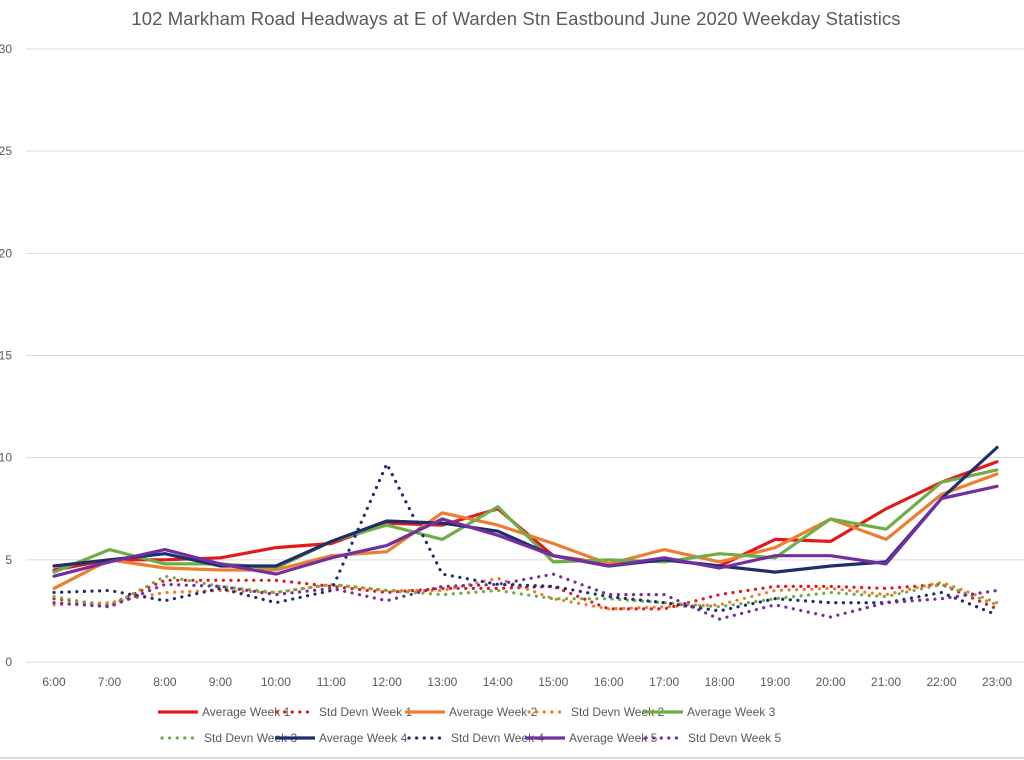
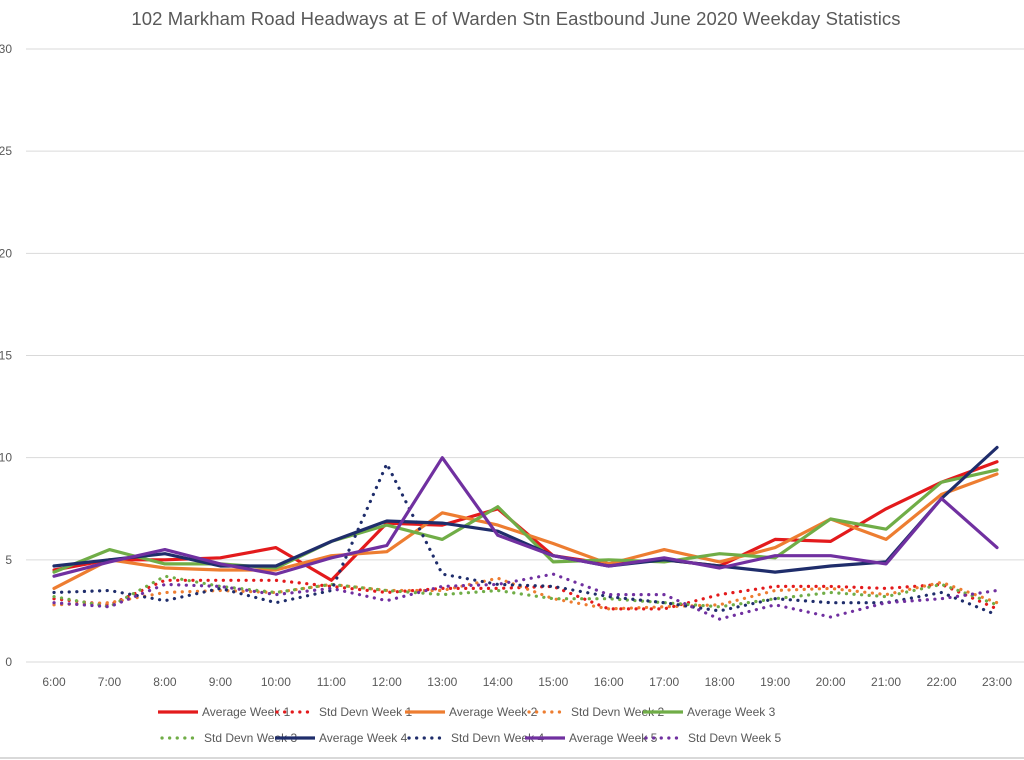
Average Week 1/11:00: 5.8 -> 4.0
Average Week 5/13:00: 7.0 -> 10.0
Average Week 5/23:00: 8.6 -> 5.6
